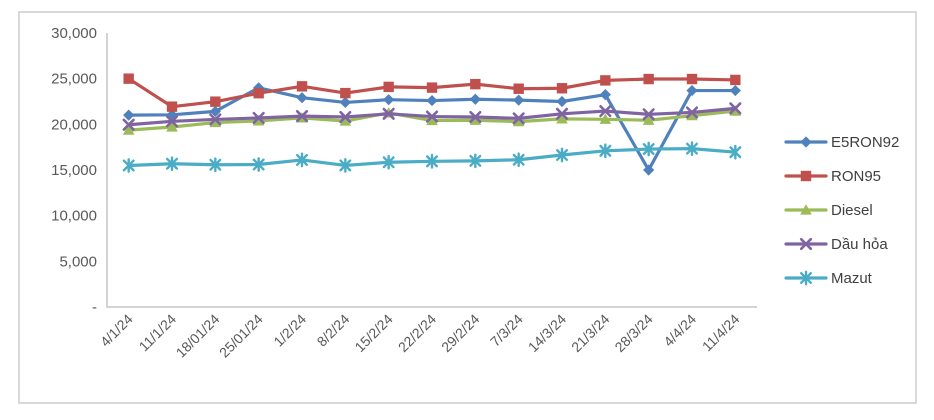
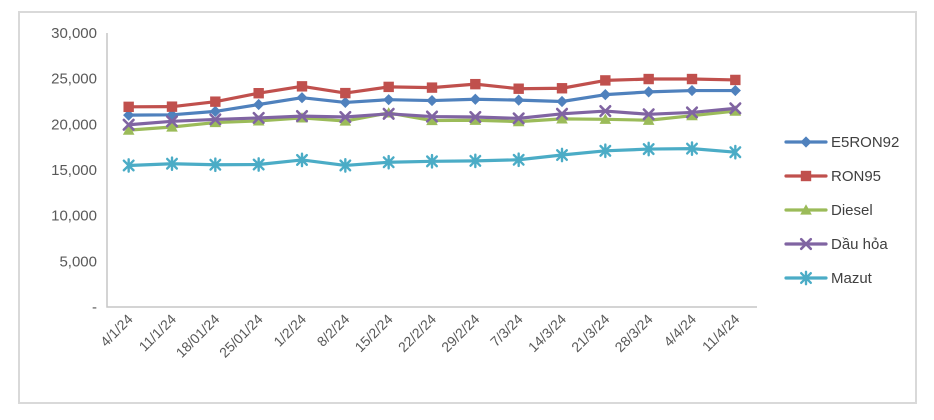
RON95/4/1/24: 25000 -> 22000
E5RON92/25/01/24: 24000 -> 22000
E5RON92/28/3/24: 15000 -> 24000
